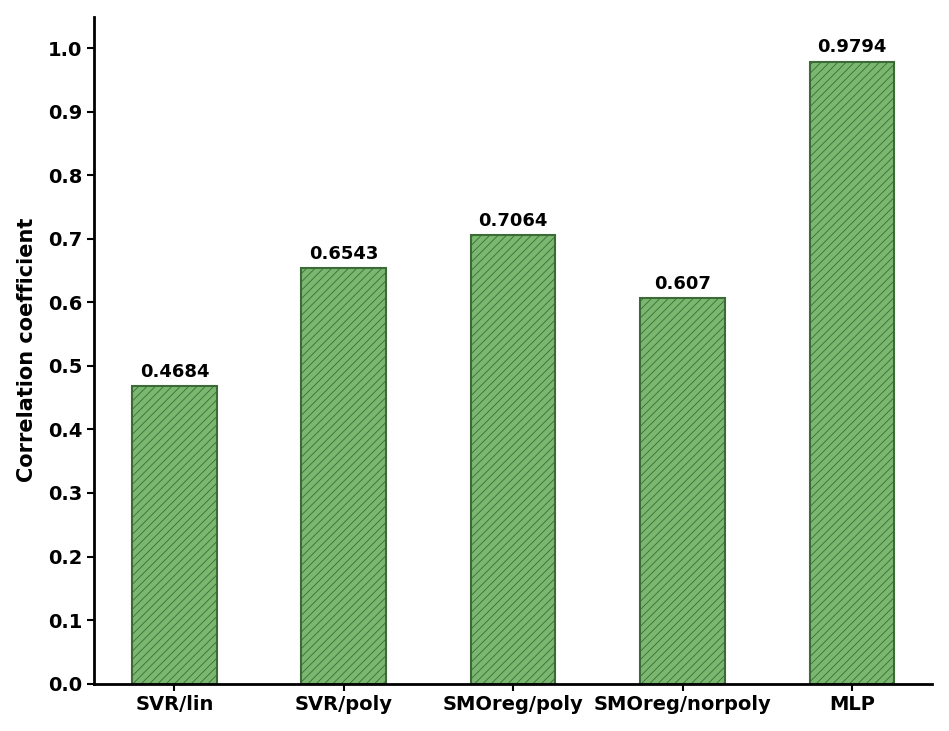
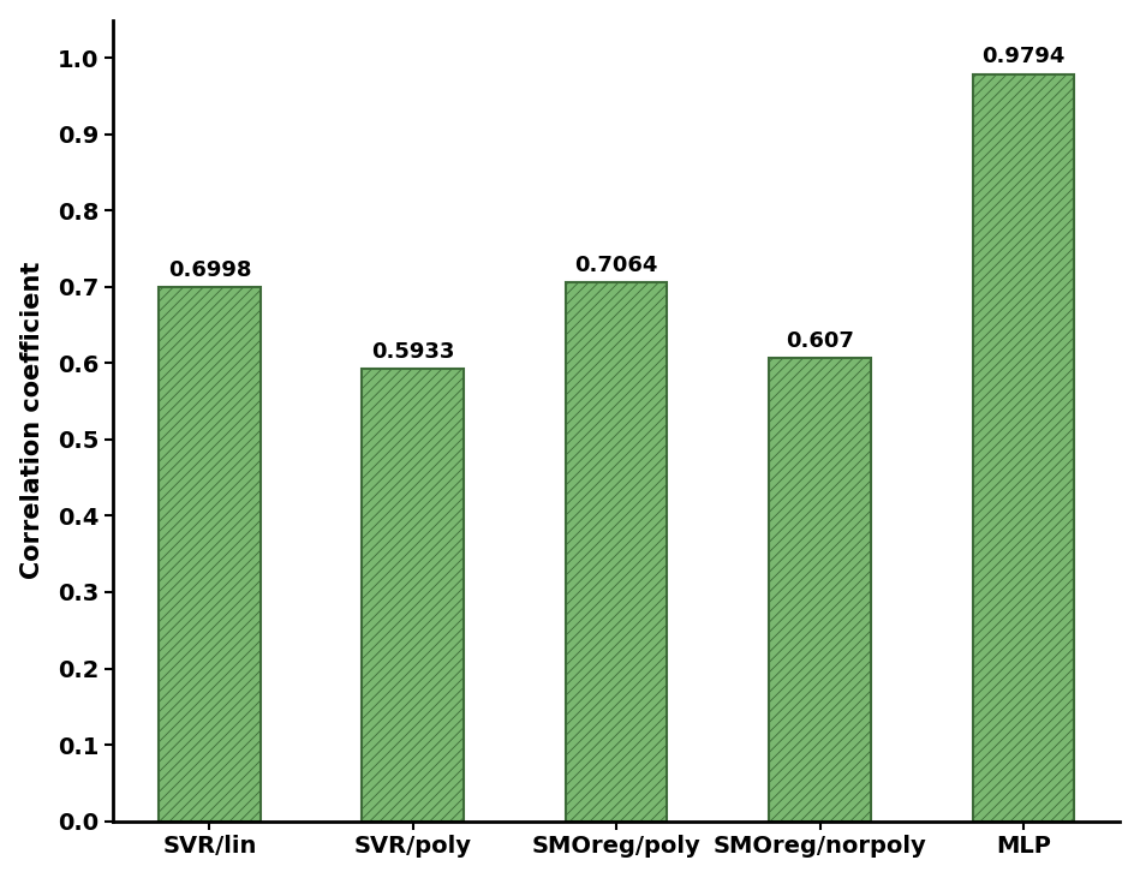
SVR/lin: 0.4684 -> 0.6998
SVR/poly: 0.6543 -> 0.5933
